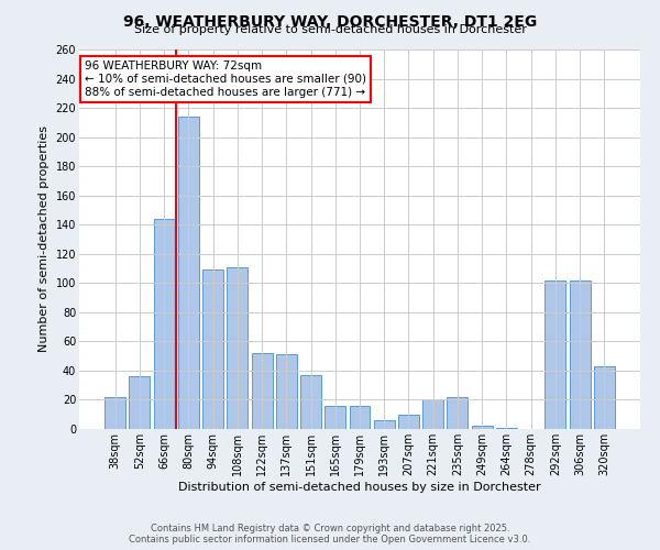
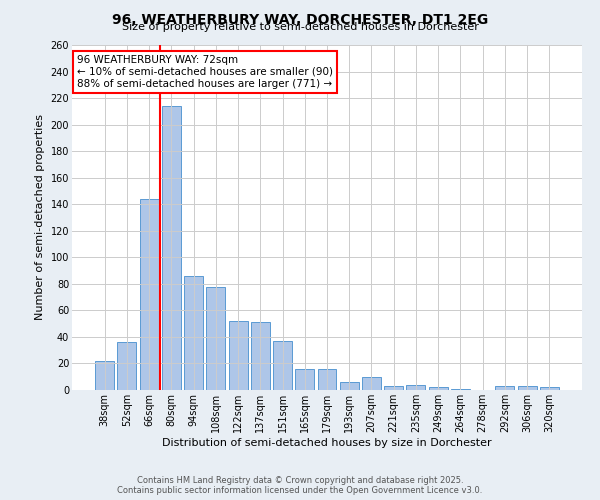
94sqm: 109 -> 86
108sqm: 111 -> 78
221sqm: 20 -> 3
235sqm: 22 -> 4
292sqm: 102 -> 3
306sqm: 102 -> 3
320sqm: 43 -> 2
